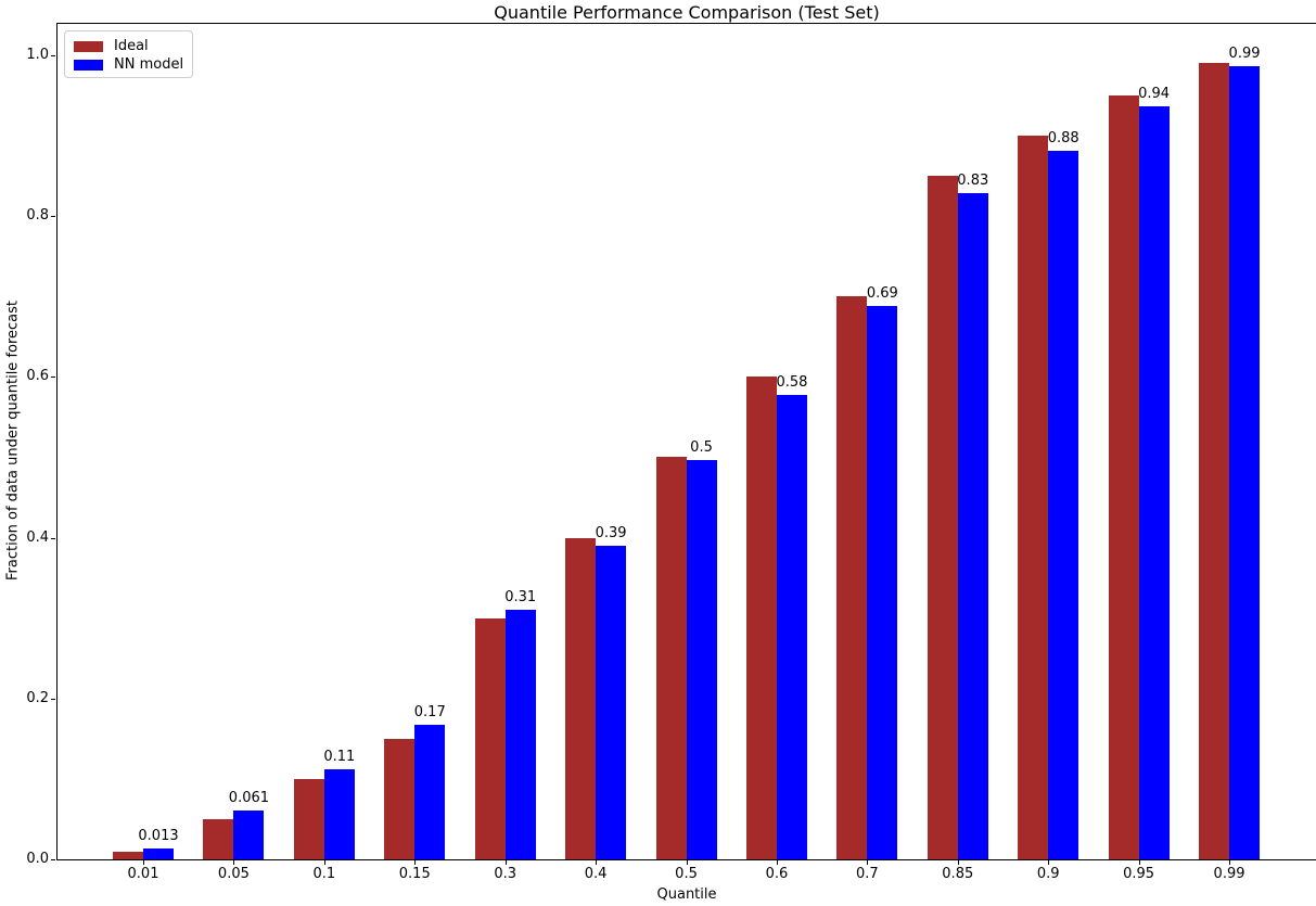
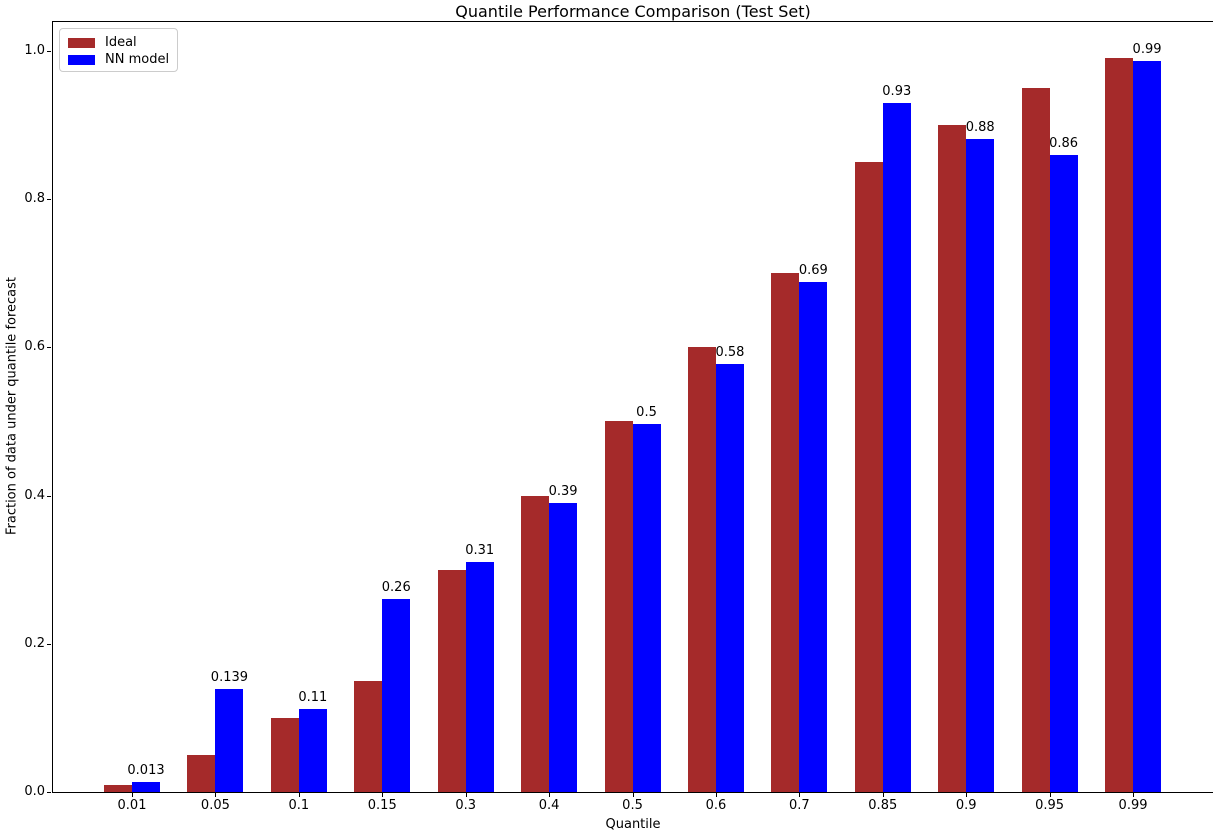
NN model/0.05: 0.061 -> 0.139
NN model/0.15: 0.17 -> 0.26
NN model/0.85: 0.83 -> 0.93
NN model/0.95: 0.94 -> 0.86
